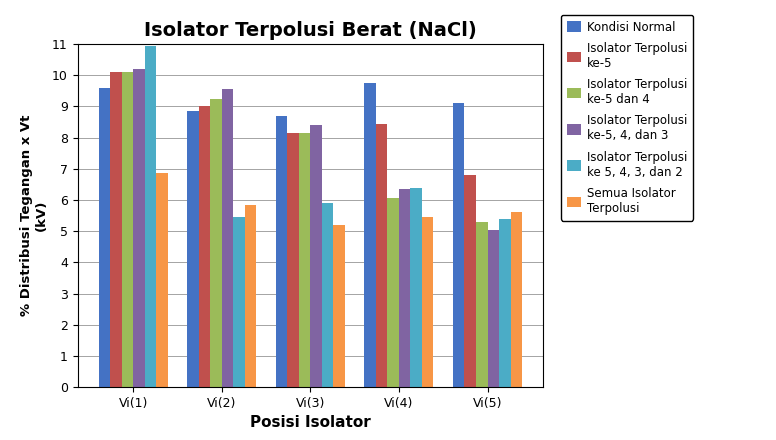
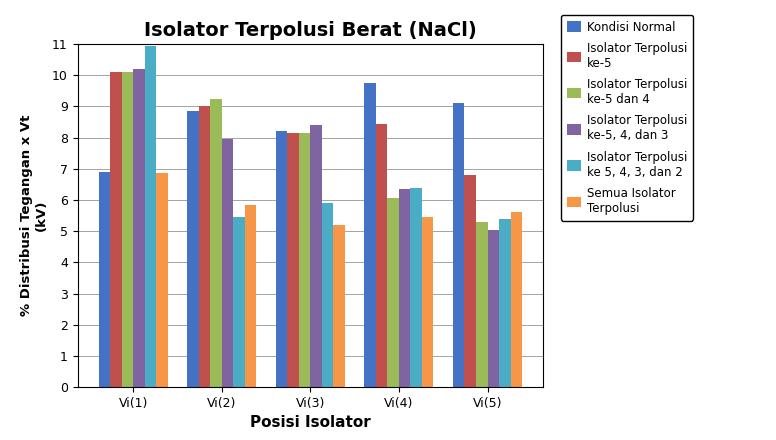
Kondisi Normal/Vi(1): 9.60 -> 6.90
Isolator Terpolusi ke-5, 4, dan 3/Vi(2): 9.55 -> 7.95
Kondisi Normal/Vi(3): 8.70 -> 8.20
